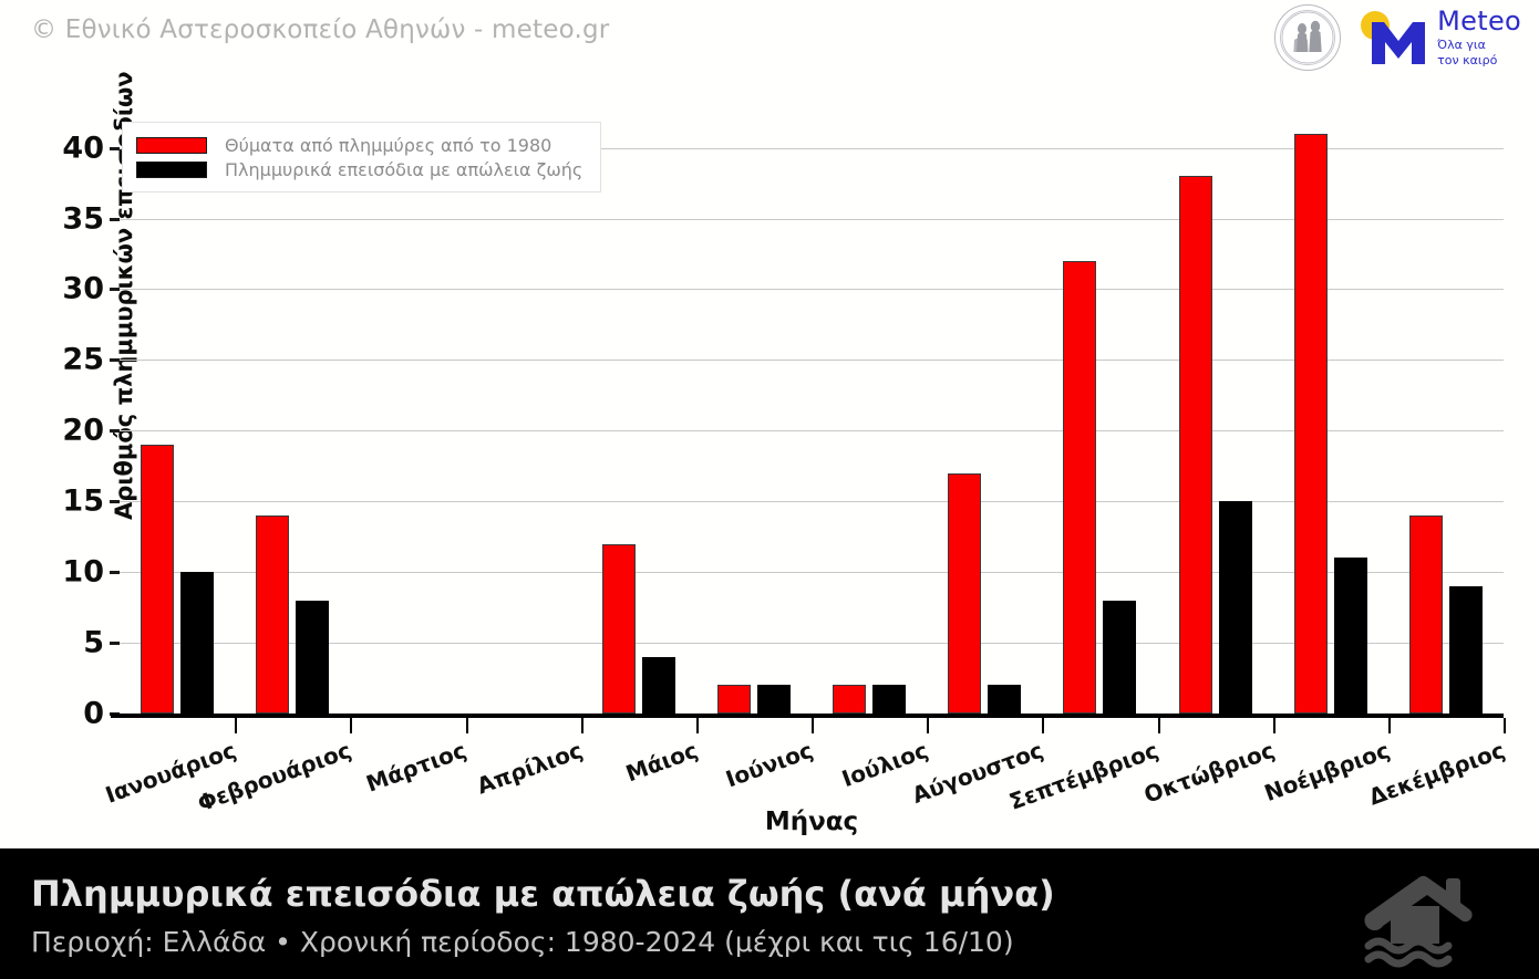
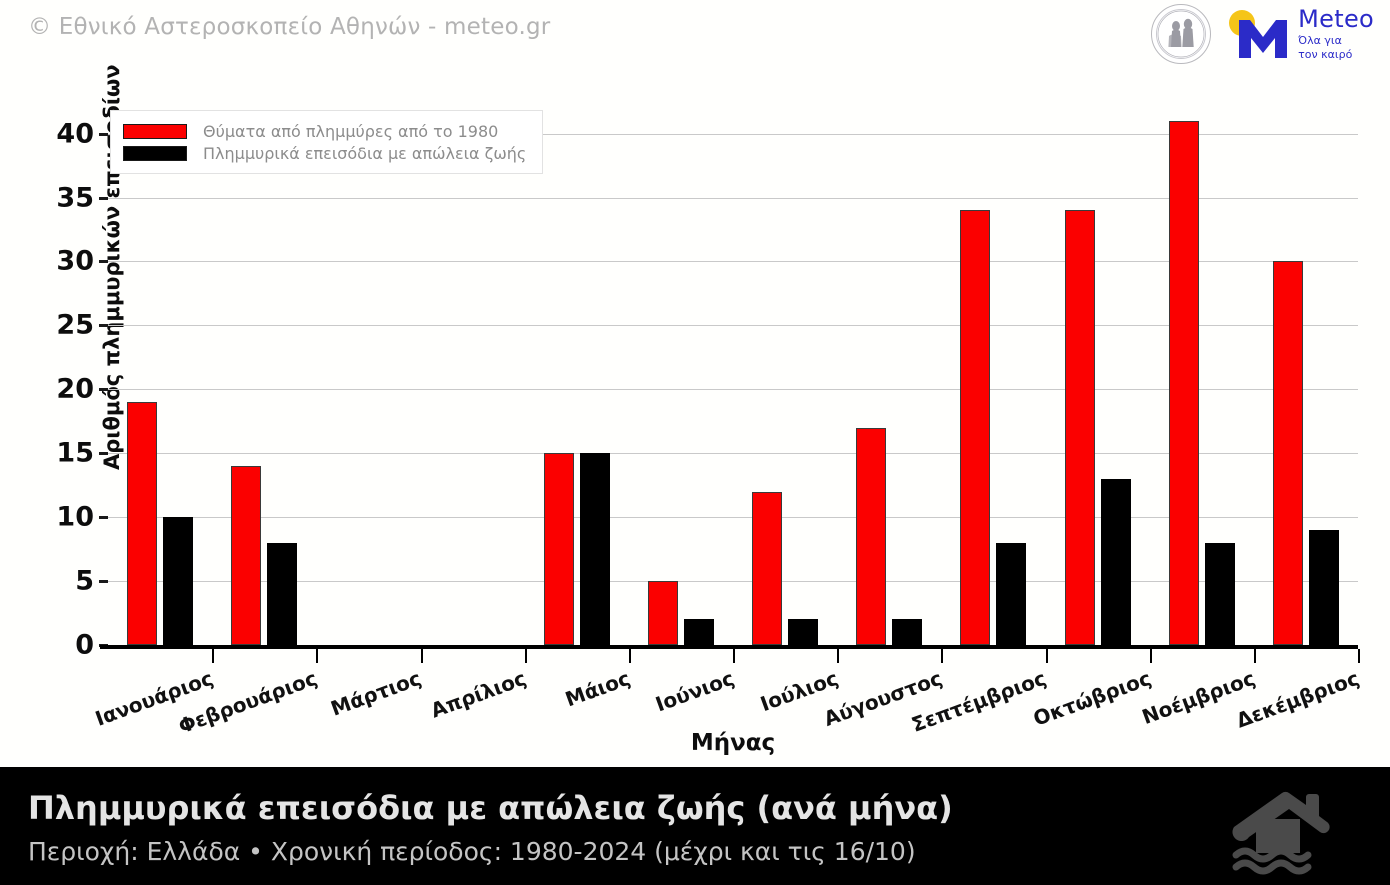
Θύματα από πλημμύρες από το 1980/Μάιος: 12 -> 15
Πλημμυρικά επεισόδια με απώλεια ζωής/Μάιος: 4 -> 15
Θύματα από πλημμύρες από το 1980/Ιούνιος: 2 -> 5
Θύματα από πλημμύρες από το 1980/Ιούλιος: 2 -> 12
Θύματα από πλημμύρες από το 1980/Σεπτέμβριος: 32 -> 34
Θύματα από πλημμύρες από το 1980/Οκτώβριος: 38 -> 34
Πλημμυρικά επεισόδια με απώλεια ζωής/Οκτώβριος: 15 -> 13
Πλημμυρικά επεισόδια με απώλεια ζωής/Νοέμβριος: 11 -> 8
Θύματα από πλημμύρες από το 1980/Δεκέμβριος: 14 -> 30
